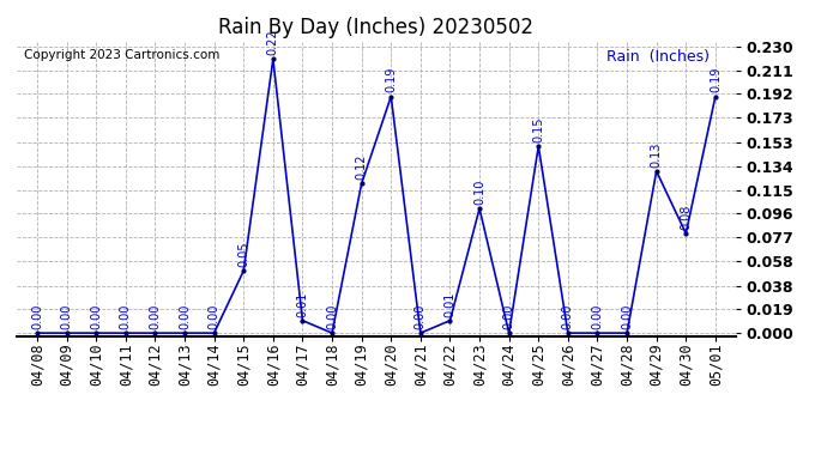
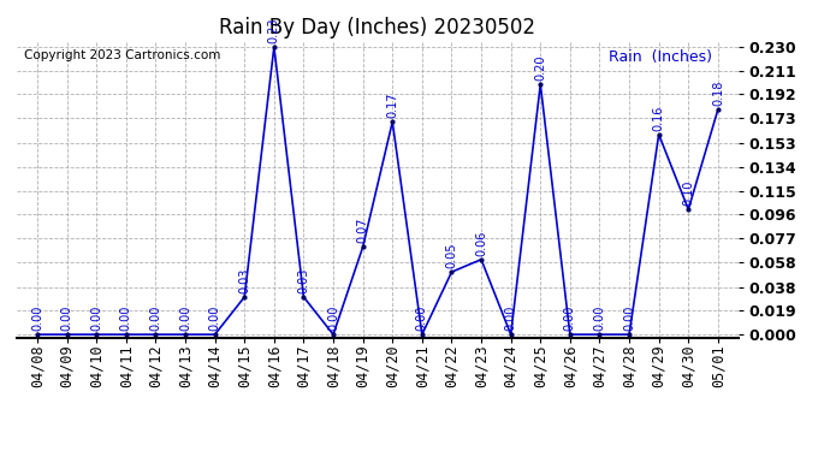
04/15: 0.05 -> 0.03
04/16: 0.22 -> 0.23
04/17: 0.01 -> 0.03
04/19: 0.12 -> 0.07
04/20: 0.19 -> 0.17
04/22: 0.01 -> 0.05
04/23: 0.10 -> 0.06
04/25: 0.15 -> 0.20
04/29: 0.13 -> 0.16
04/30: 0.08 -> 0.10
05/01: 0.19 -> 0.18
